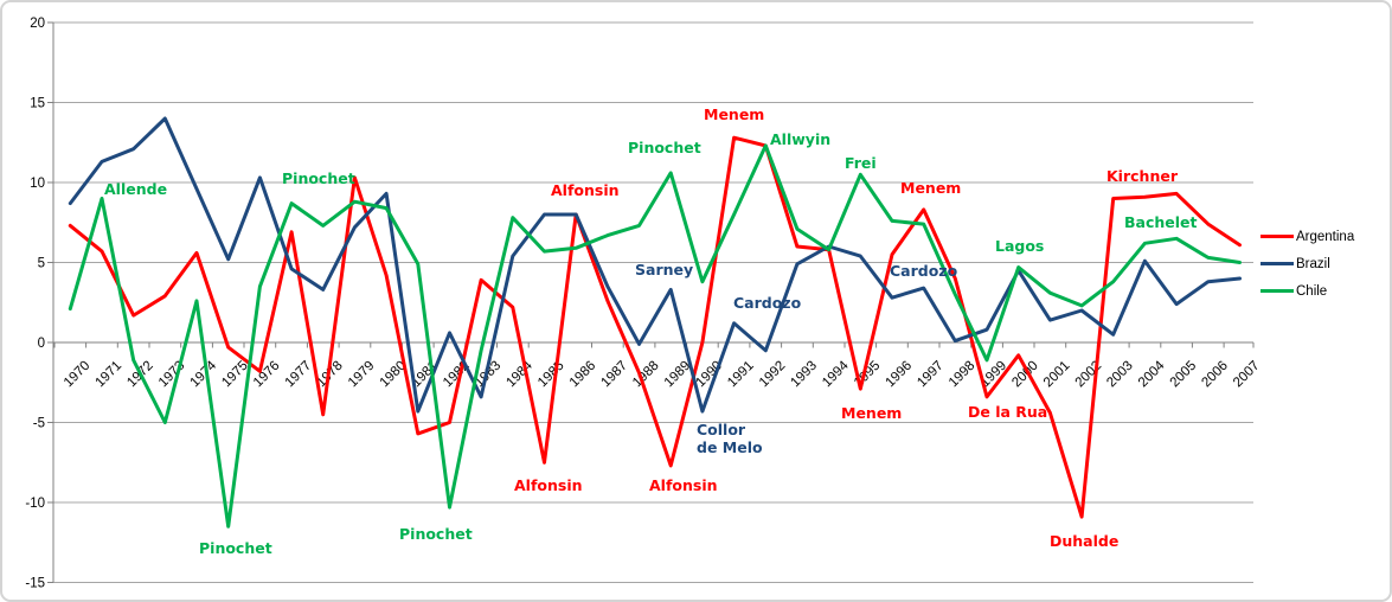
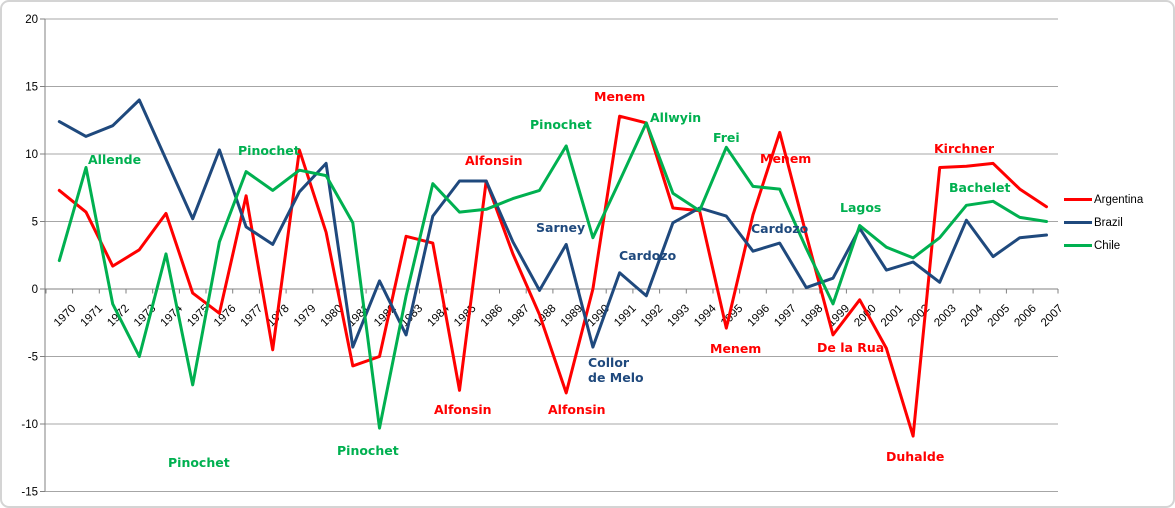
Brazil/1970: 8.7 -> 12.4
Chile/1975: -11.5 -> -7.1
Argentina/1984: 2.2 -> 3.4
Argentina/1997: 8.3 -> 11.6
